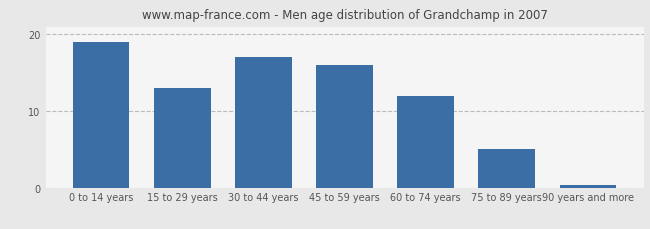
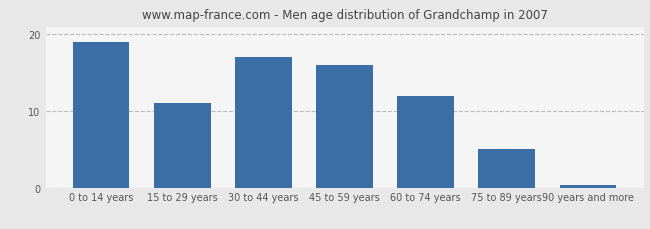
15 to 29 years: 13.0 -> 11.0
